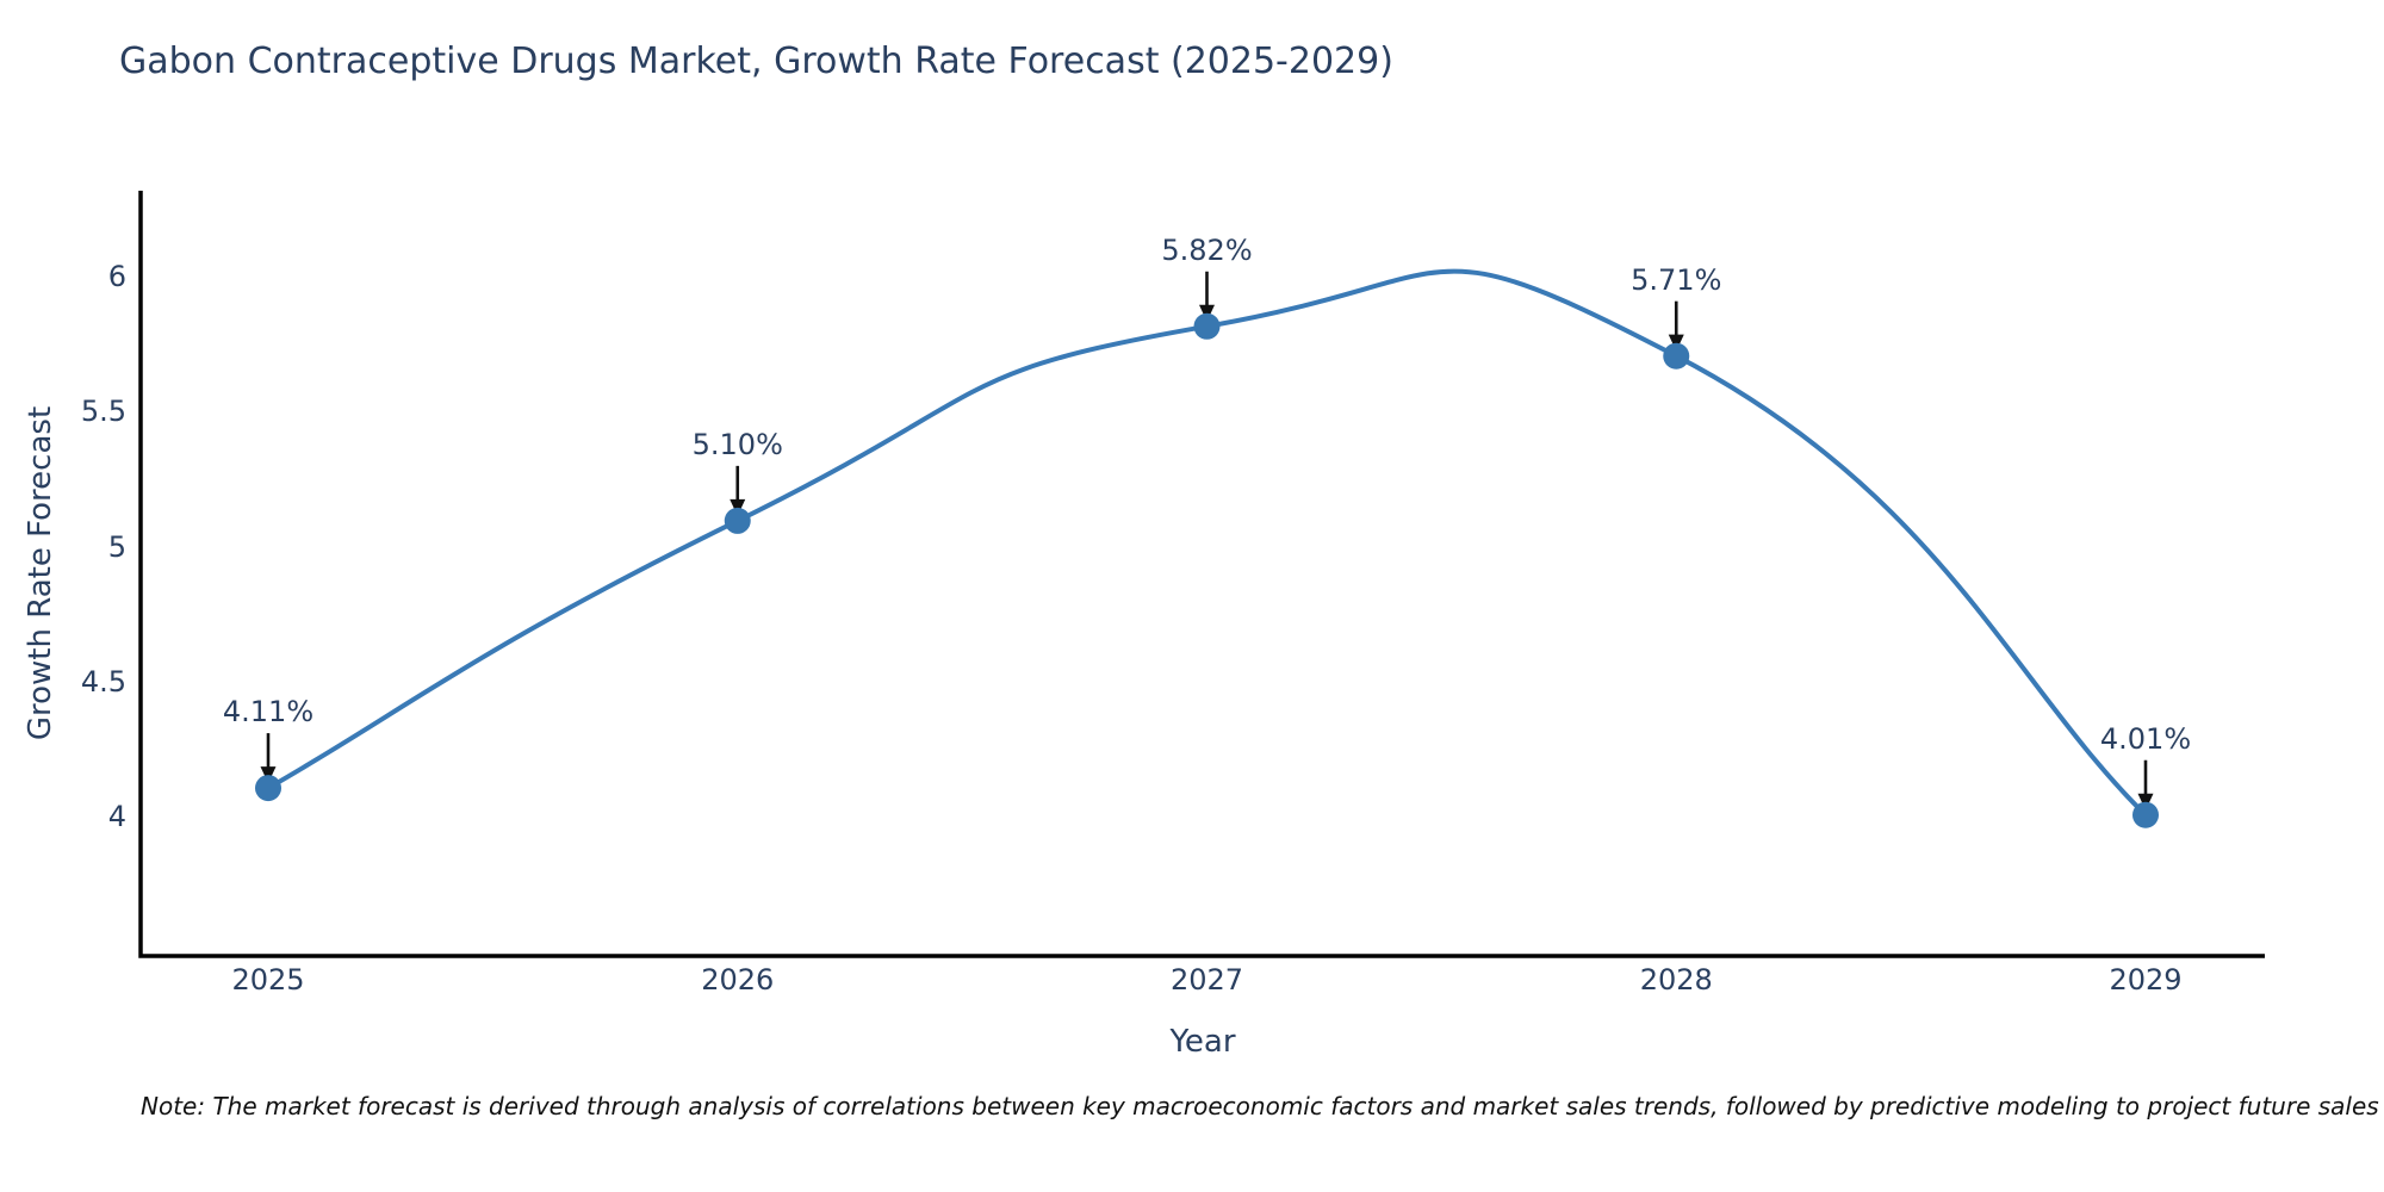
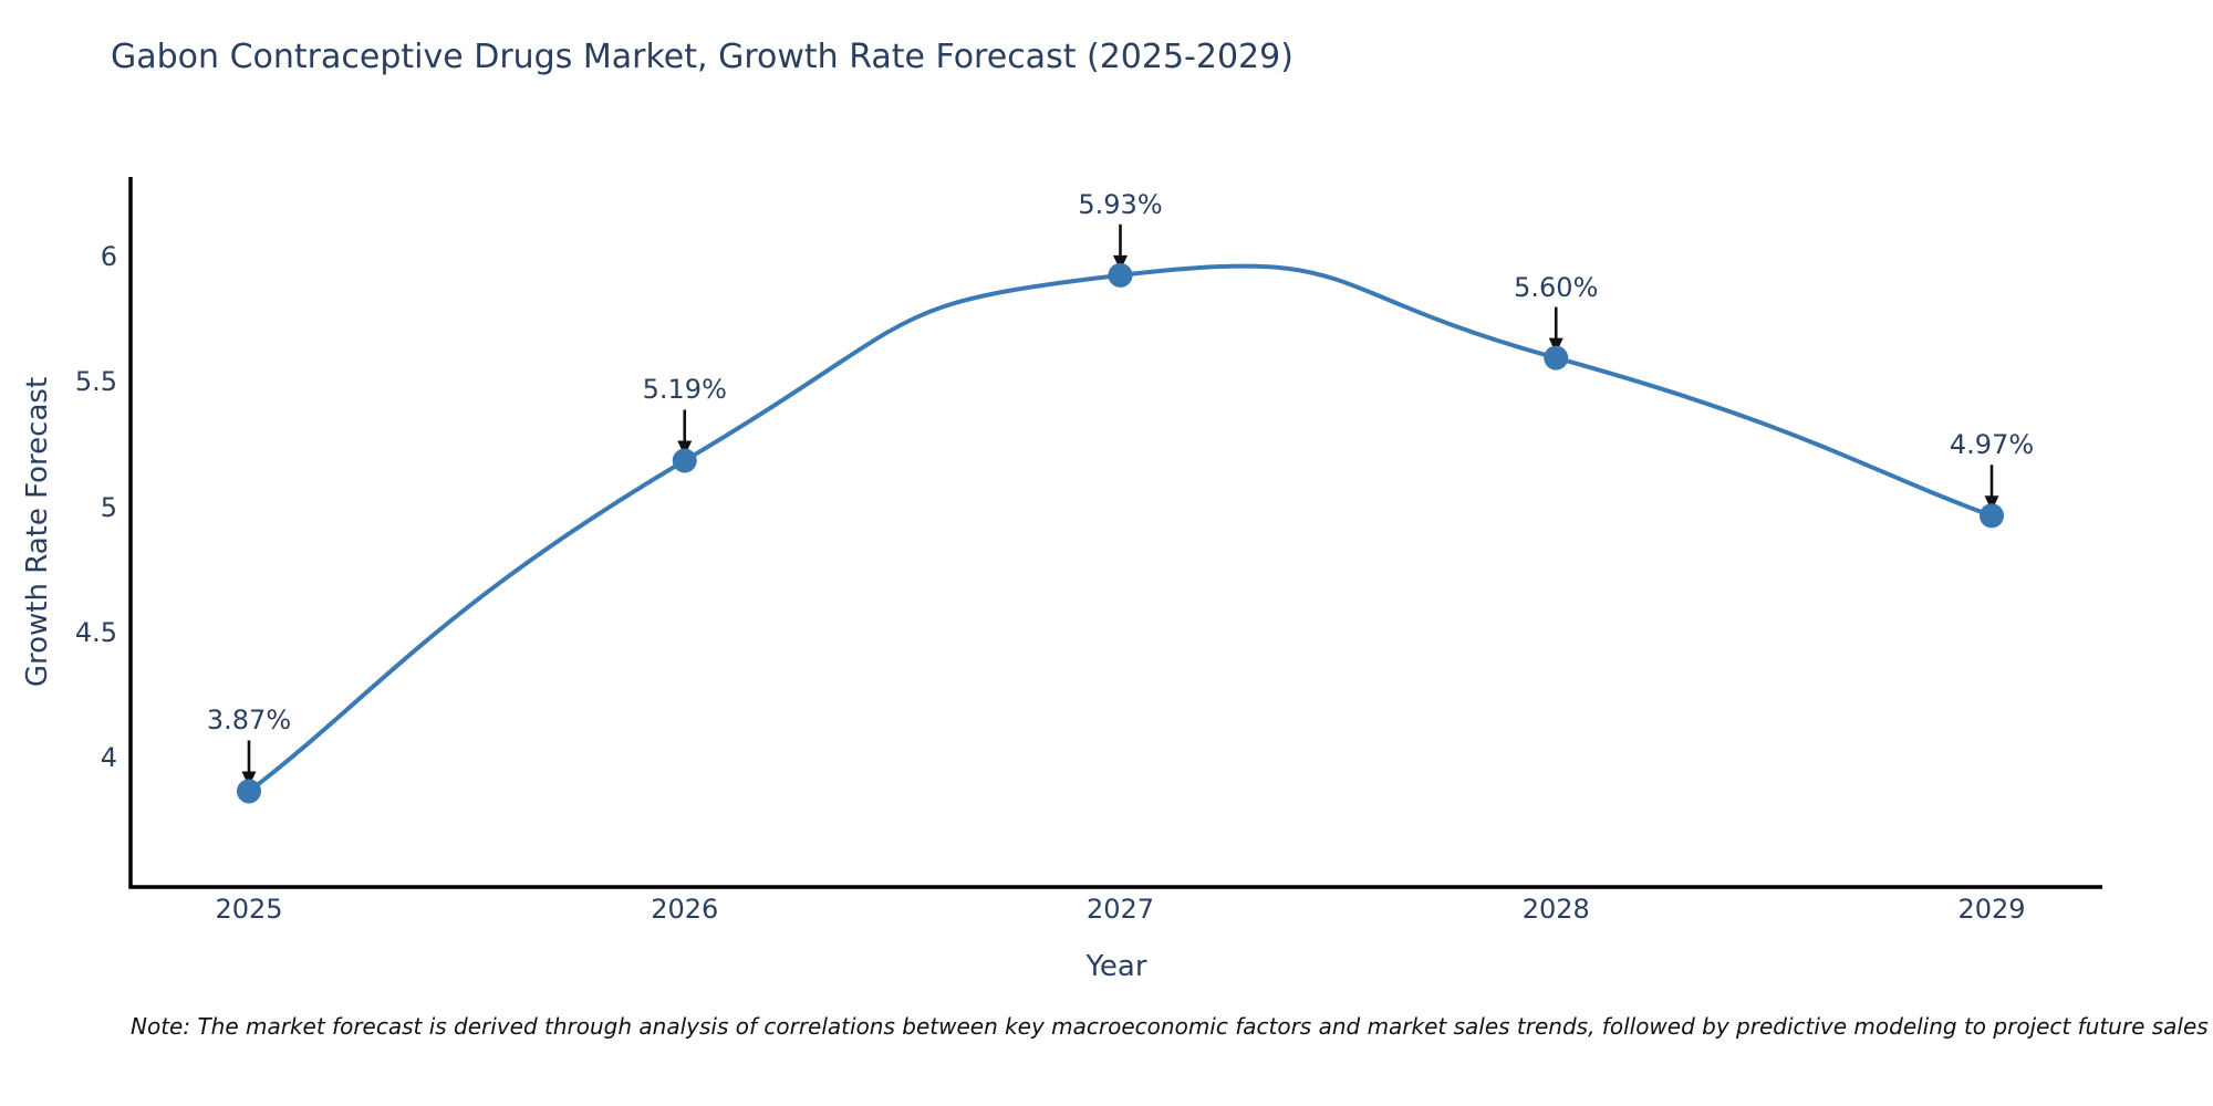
2025: 4.11% -> 3.87%
2026: 5.10% -> 5.19%
2027: 5.82% -> 5.93%
2028: 5.71% -> 5.60%
2029: 4.01% -> 4.97%
